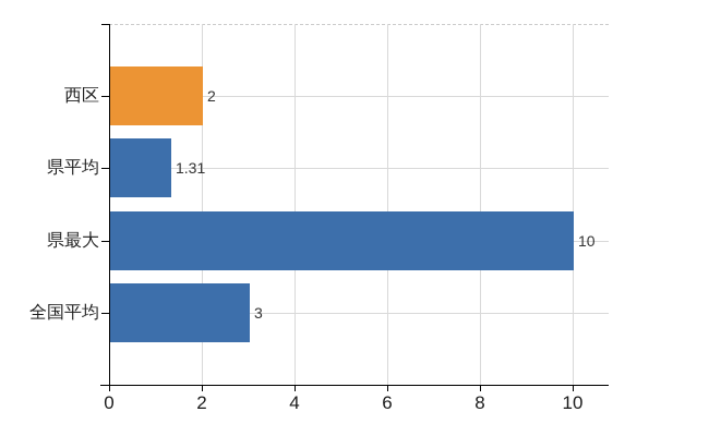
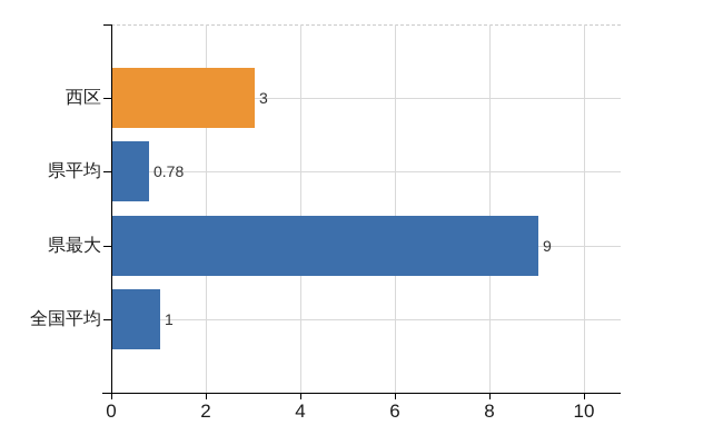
西区: 2 -> 3
県平均: 1.31 -> 0.78
県最大: 10 -> 9
全国平均: 3 -> 1
